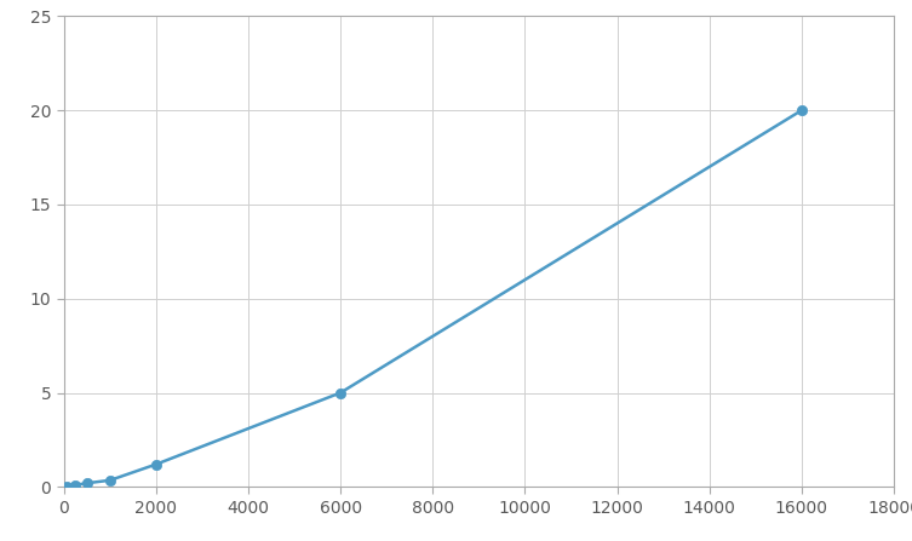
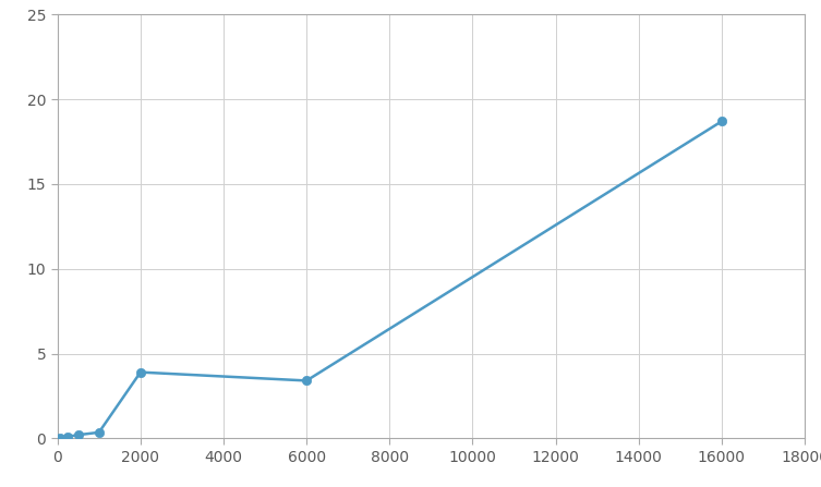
2000: 1.2 -> 3.9
6000: 5.0 -> 3.4
16000: 20.0 -> 18.7
